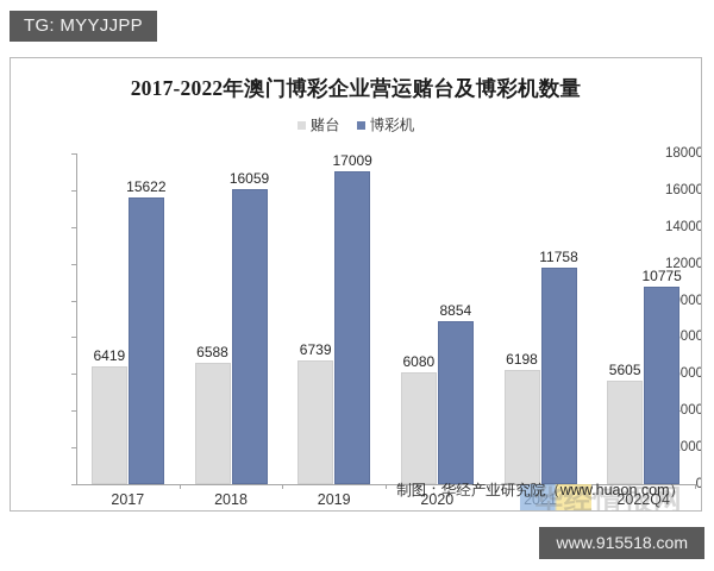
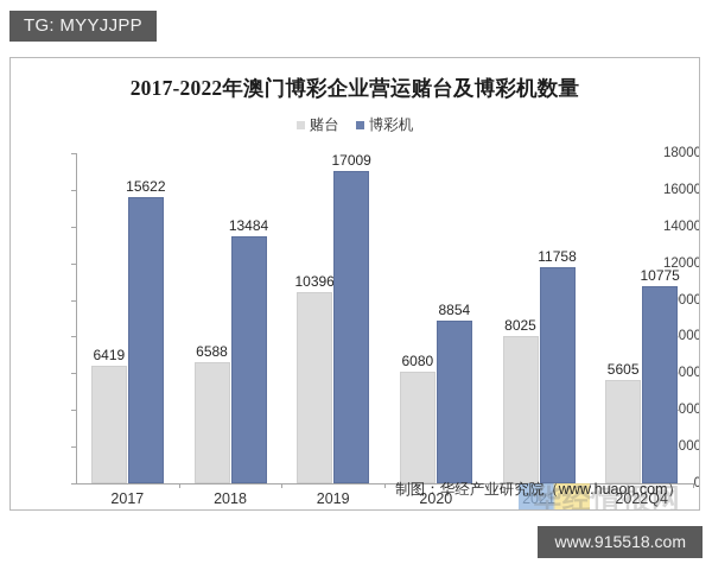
博彩机/2018: 16059 -> 13484
赌台/2019: 6739 -> 10396
赌台/2021: 6198 -> 8025
